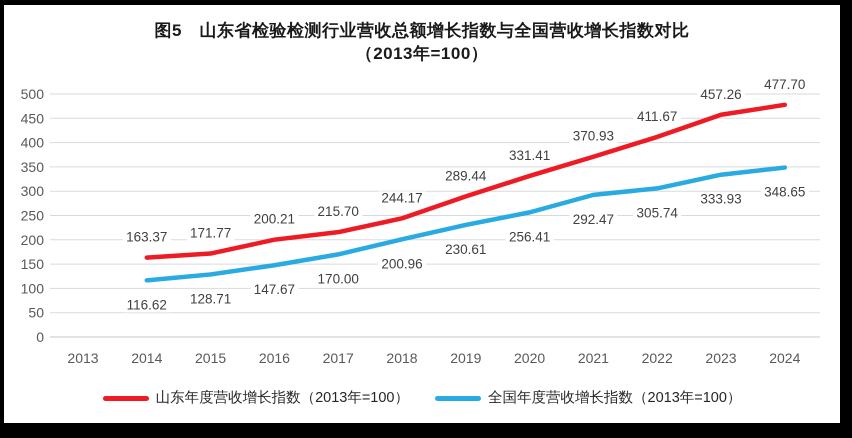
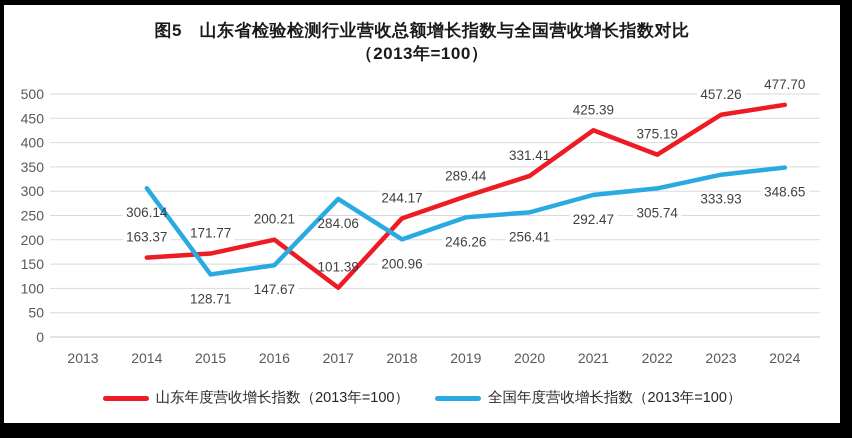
全国年度营收增长指数（2013年=100）/2014: 116.62 -> 306.14
山东年度营收增长指数（2013年=100）/2017: 215.70 -> 101.39
全国年度营收增长指数（2013年=100）/2017: 170.00 -> 284.06
全国年度营收增长指数（2013年=100）/2019: 230.61 -> 246.26
山东年度营收增长指数（2013年=100）/2021: 370.93 -> 425.39
山东年度营收增长指数（2013年=100）/2022: 411.67 -> 375.19
